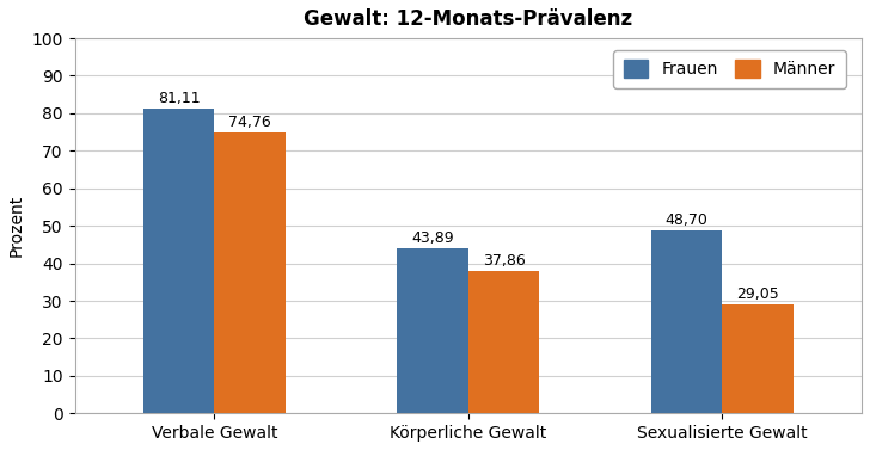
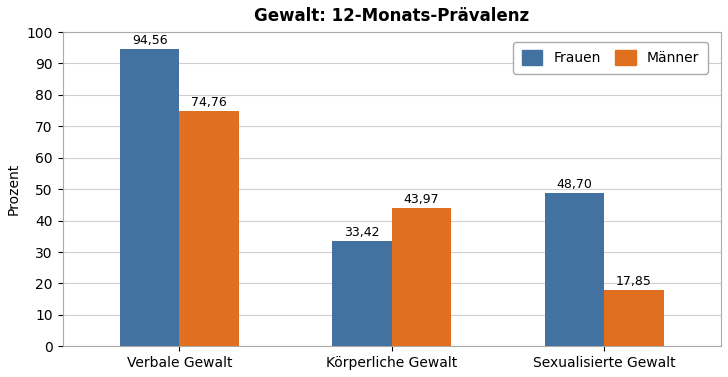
Frauen/Verbale Gewalt: 81,11 -> 94,56
Frauen/Körperliche Gewalt: 43,89 -> 33,42
Männer/Körperliche Gewalt: 37,86 -> 43,97
Männer/Sexualisierte Gewalt: 29,05 -> 17,85
